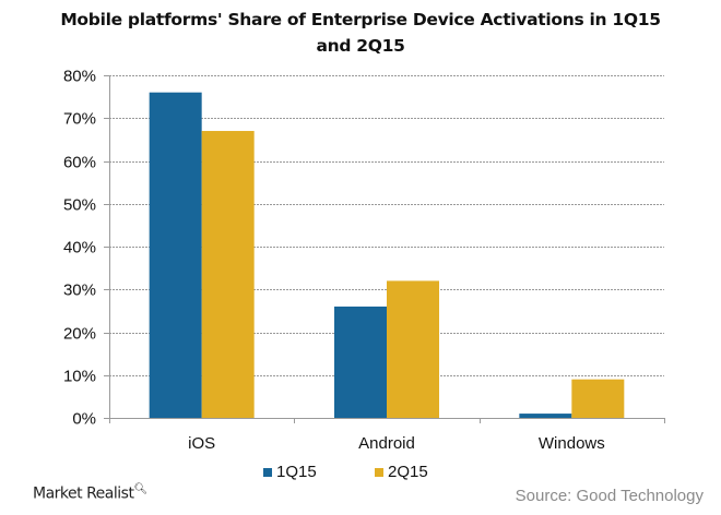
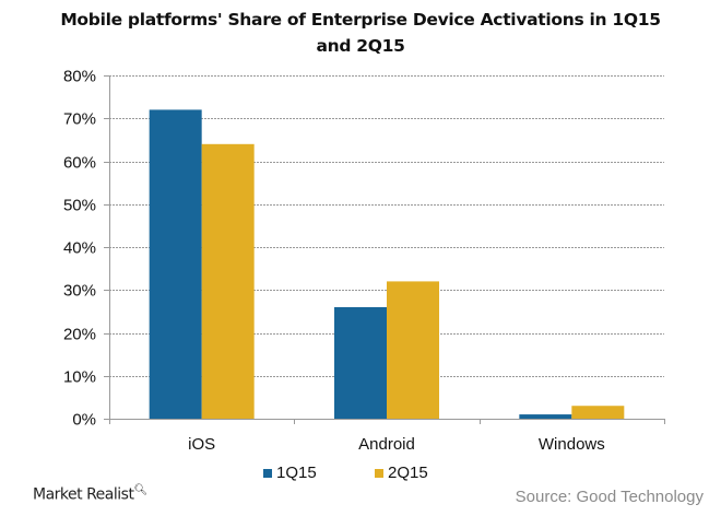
1Q15/iOS: 76% -> 72%
2Q15/iOS: 67% -> 64%
2Q15/Windows: 9% -> 3%
